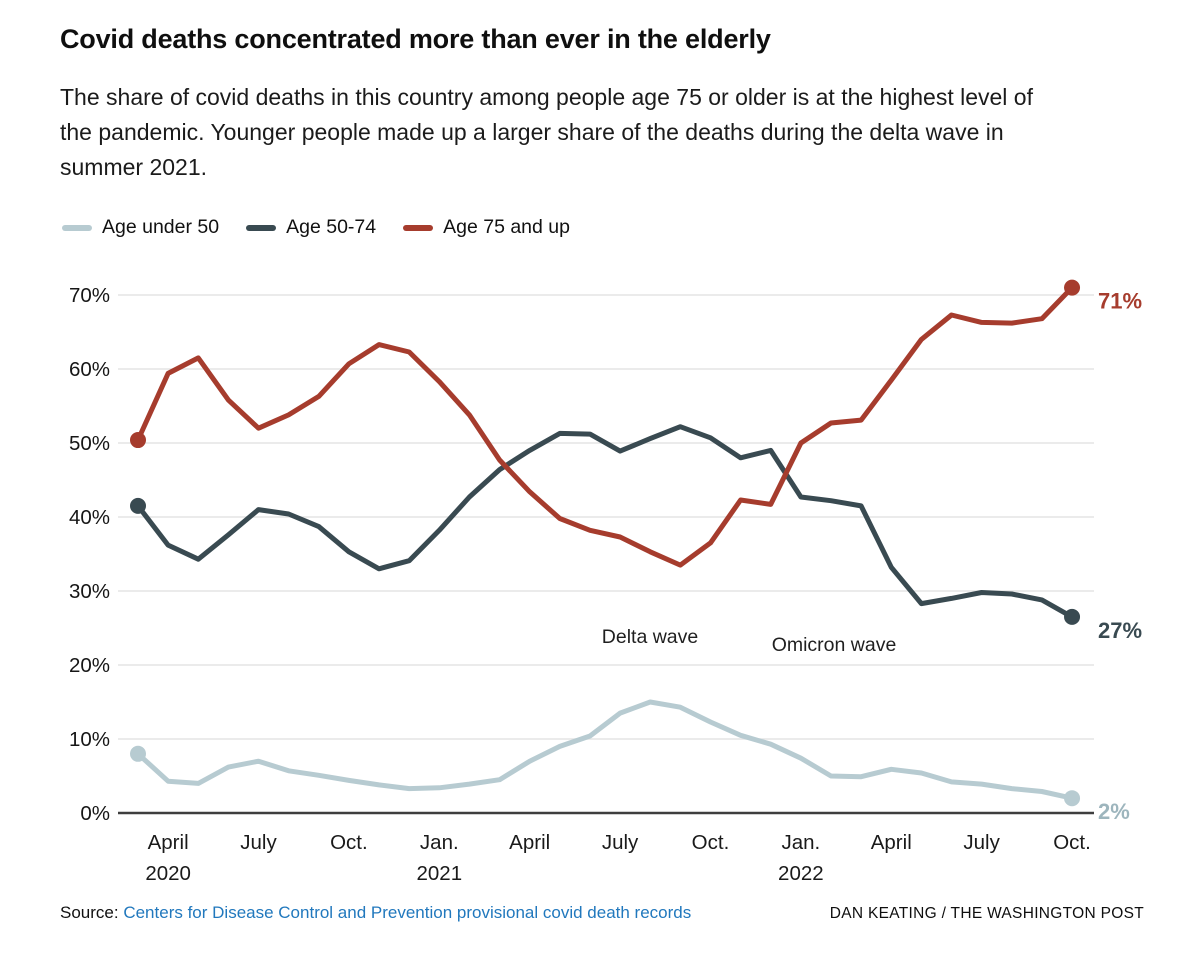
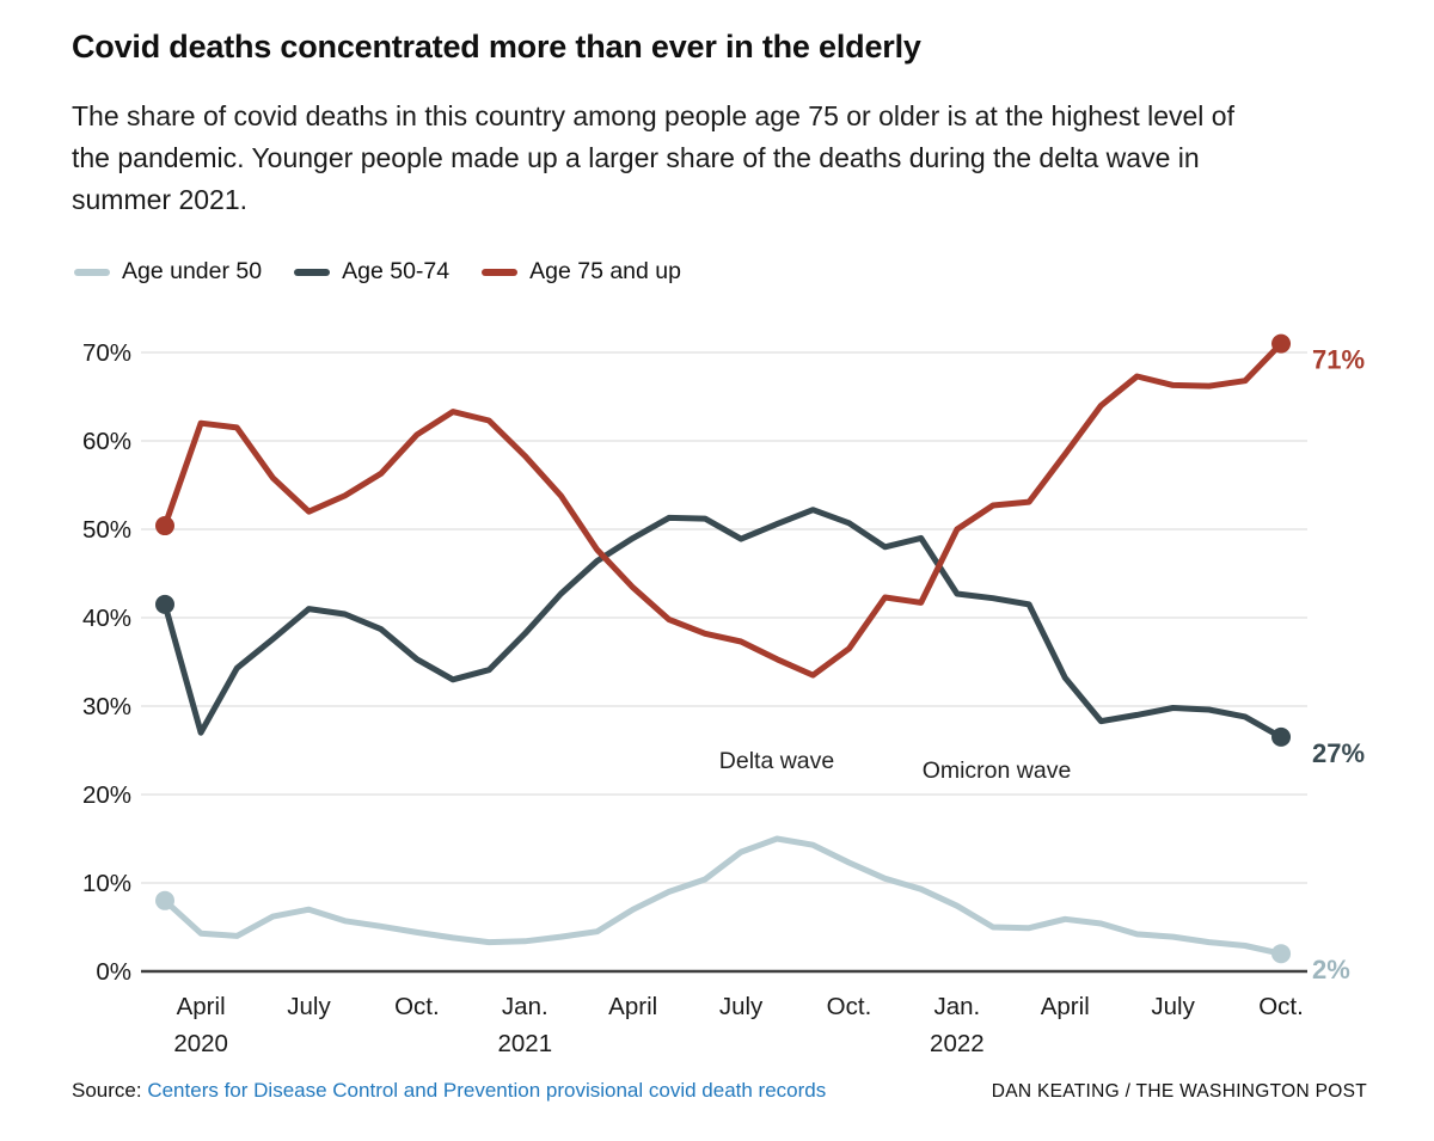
Age 50-74/April 2020: 36% -> 27%
Age 75 and up/April 2020: 59% -> 62%
